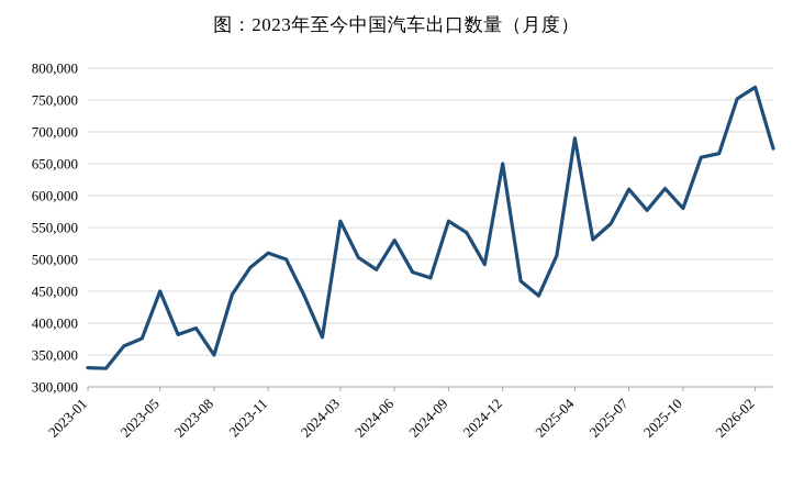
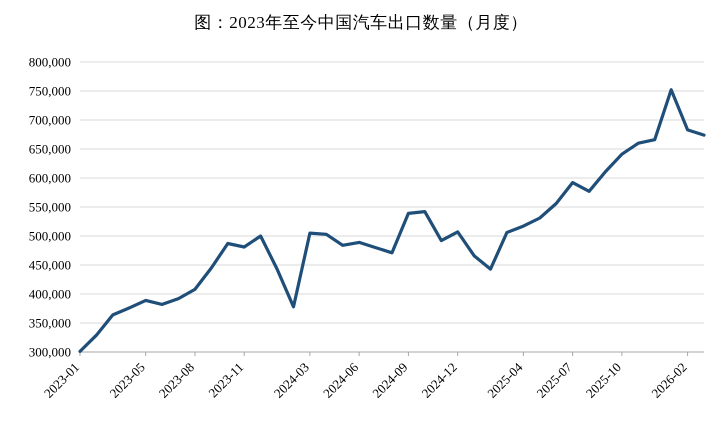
2023-01: 330000 -> 300000
2023-05: 450000 -> 390000
2023-08: 350000 -> 410000
2023-11: 510000 -> 480000
2024-03: 560000 -> 500000
2024-06: 530000 -> 490000
2024-09: 560000 -> 540000
2024-12: 650000 -> 510000
2025-04: 690000 -> 520000
2025-07: 610000 -> 590000
2025-10: 580000 -> 640000
2026-02: 770000 -> 680000
